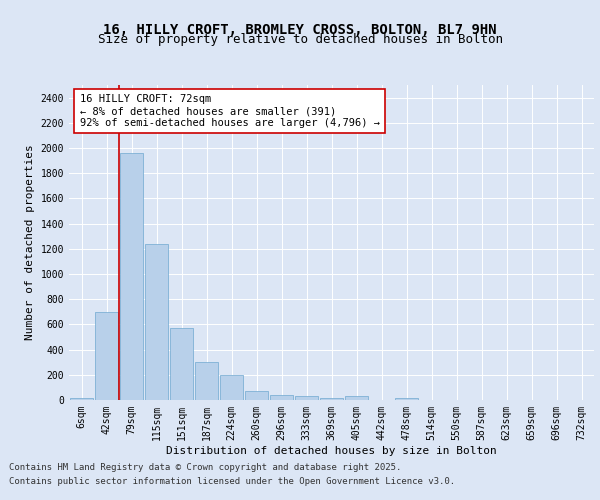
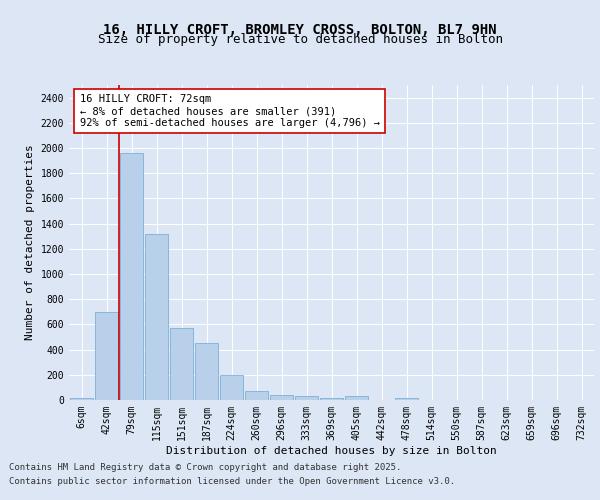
115sqm: 1240 -> 1320
187sqm: 300 -> 450
